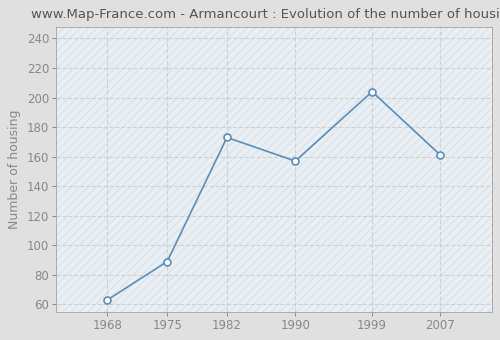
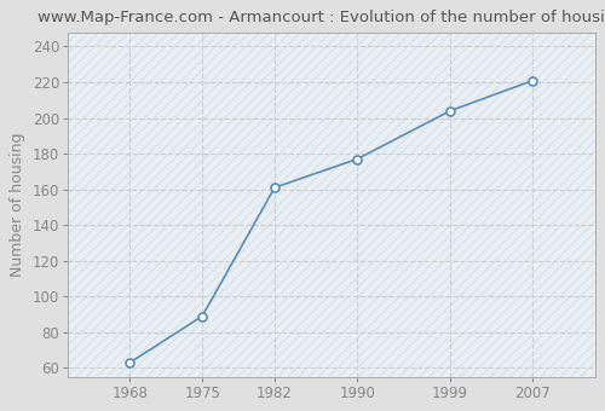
1982: 173 -> 161
1990: 157 -> 177
2007: 161 -> 221
